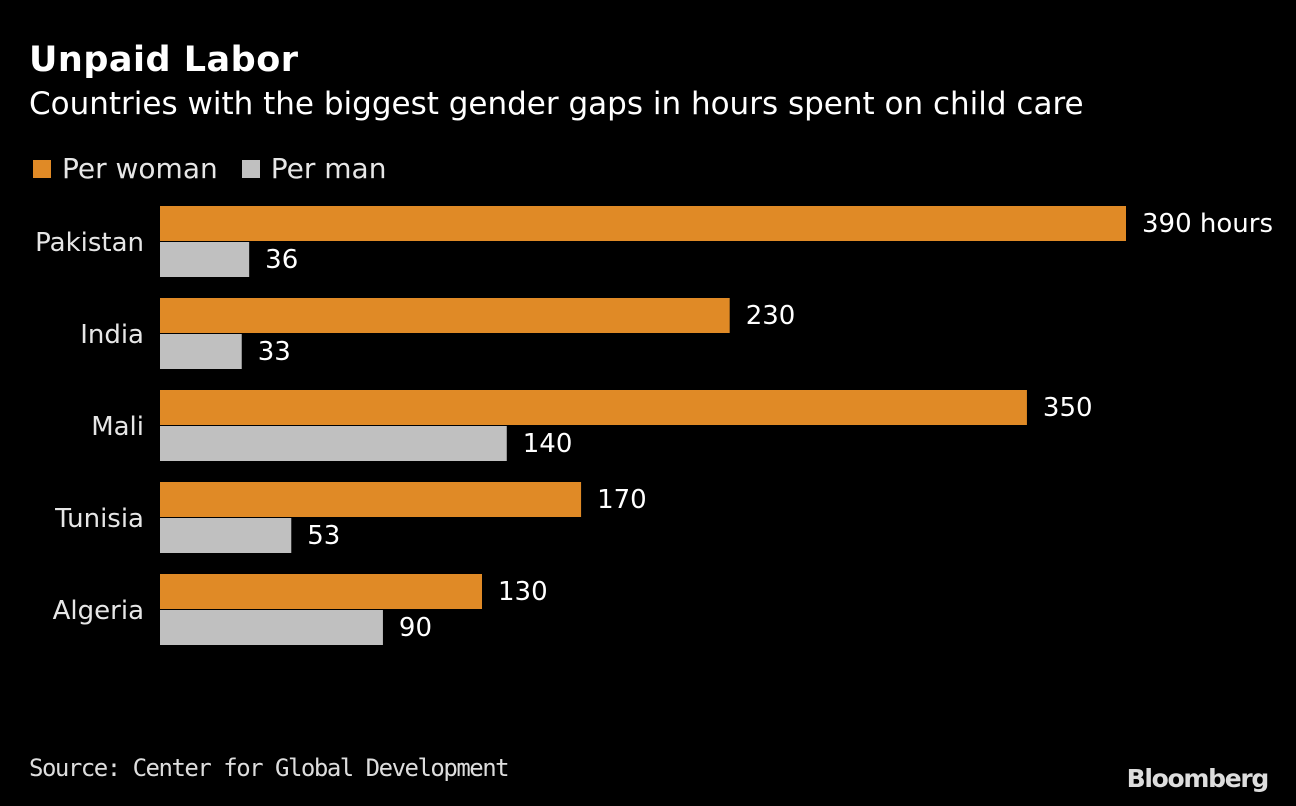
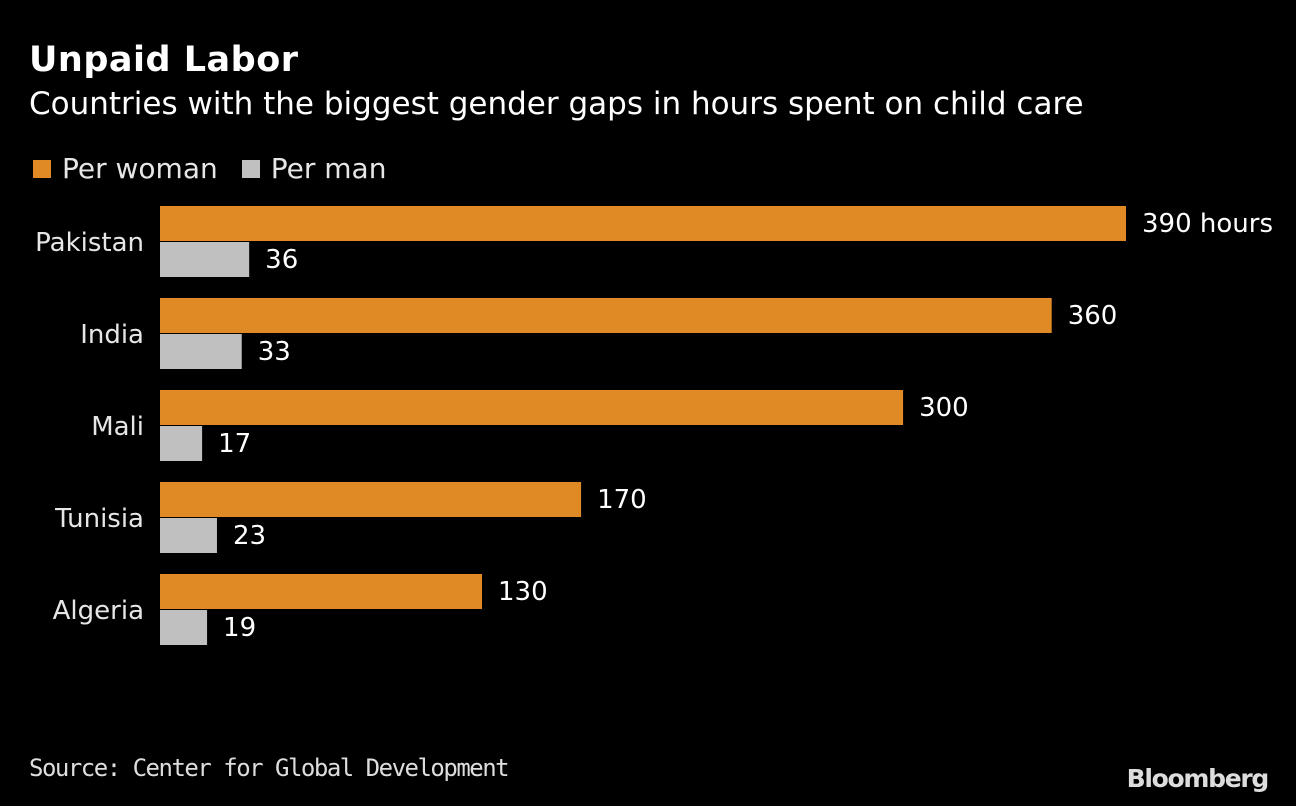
Per woman/India: 230 -> 360
Per woman/Mali: 350 -> 300
Per man/Mali: 140 -> 17
Per man/Tunisia: 53 -> 23
Per man/Algeria: 90 -> 19
